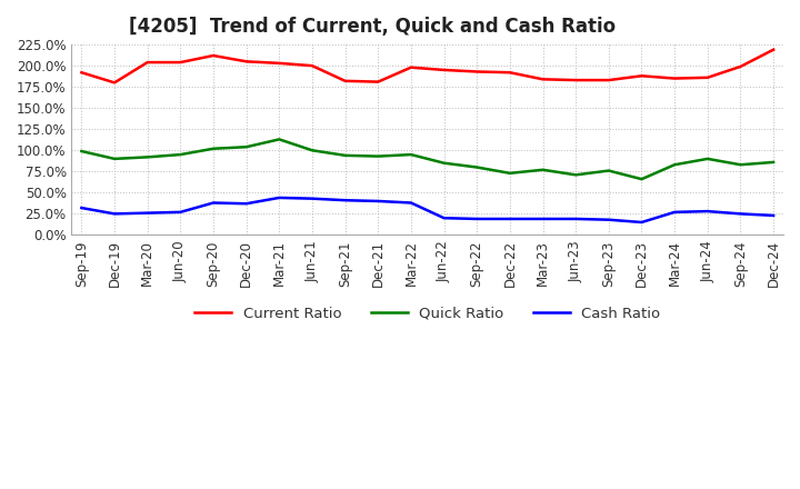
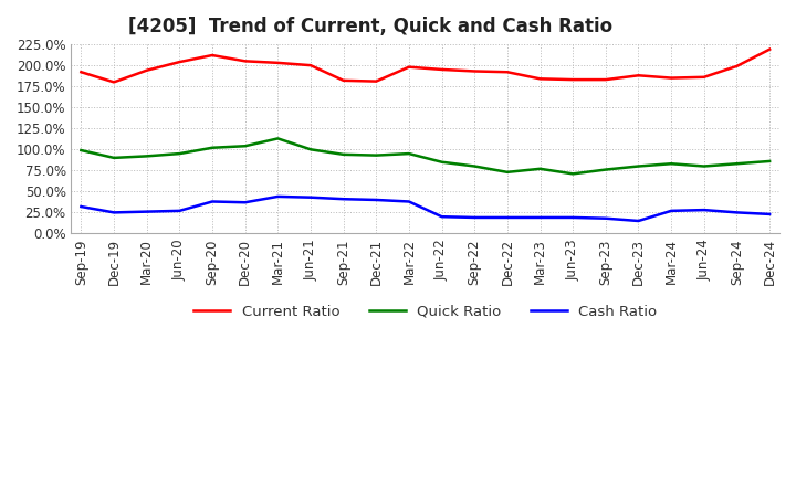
Current Ratio/Mar-20: 204% -> 194%
Quick Ratio/Dec-23: 66% -> 80%
Quick Ratio/Jun-24: 90% -> 80%
